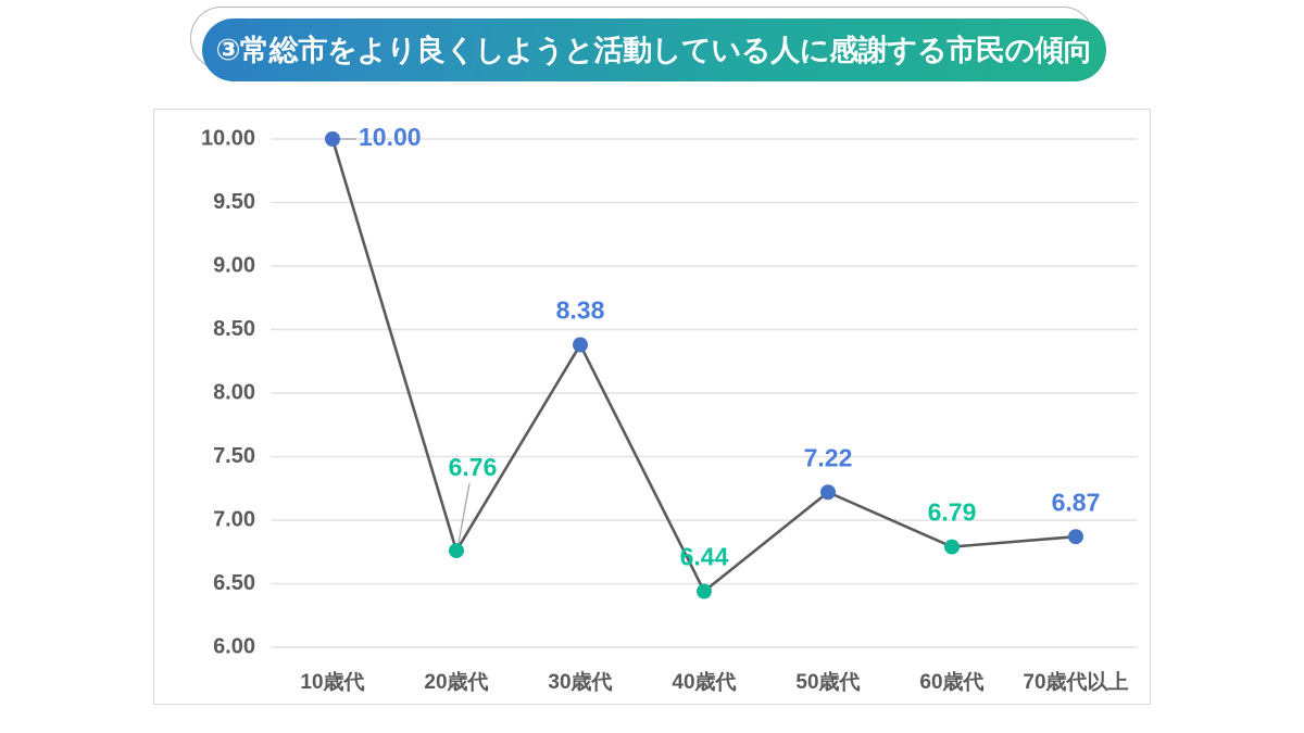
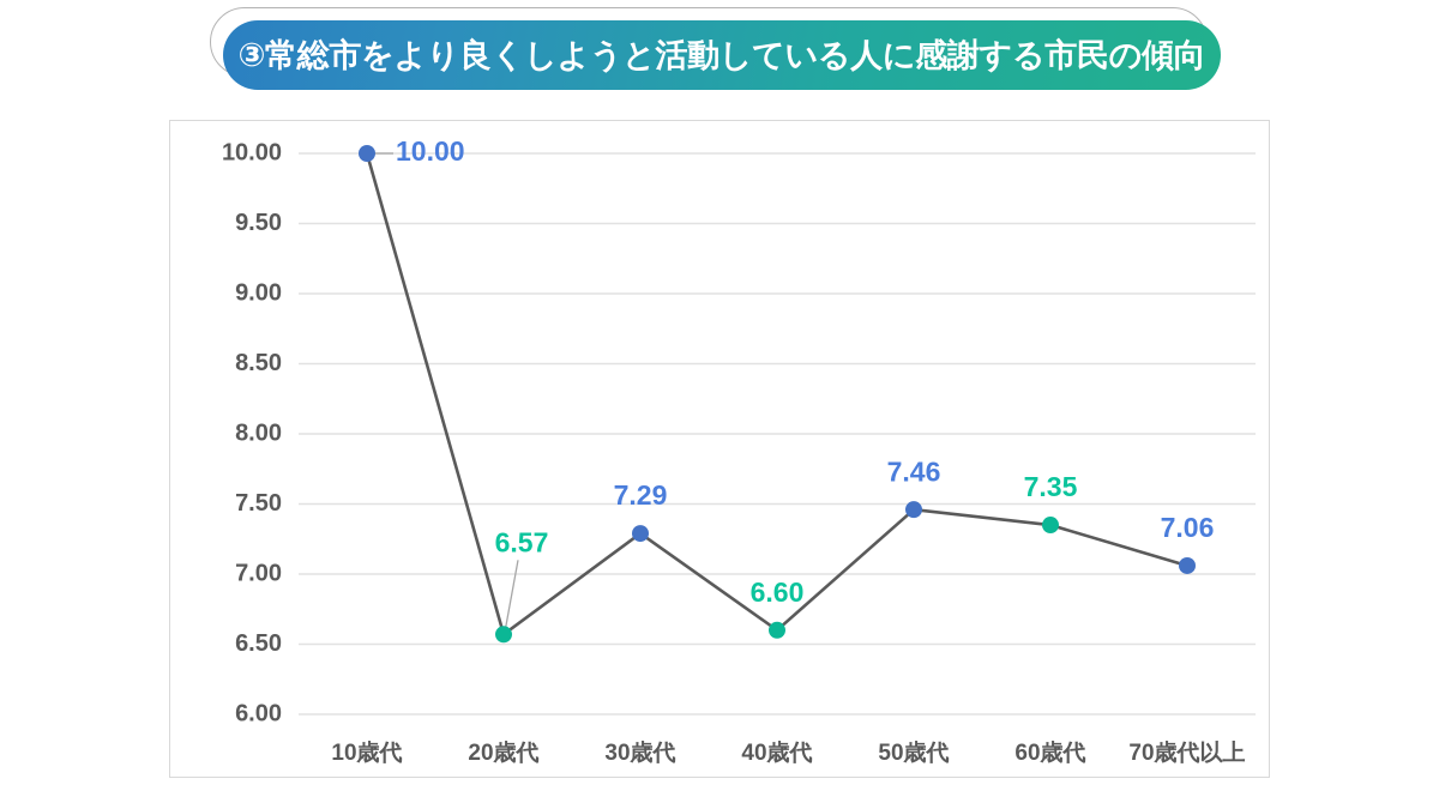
20歳代: 6.76 -> 6.57
30歳代: 8.38 -> 7.29
40歳代: 6.44 -> 6.60
50歳代: 7.22 -> 7.46
60歳代: 6.79 -> 7.35
70歳代以上: 6.87 -> 7.06
